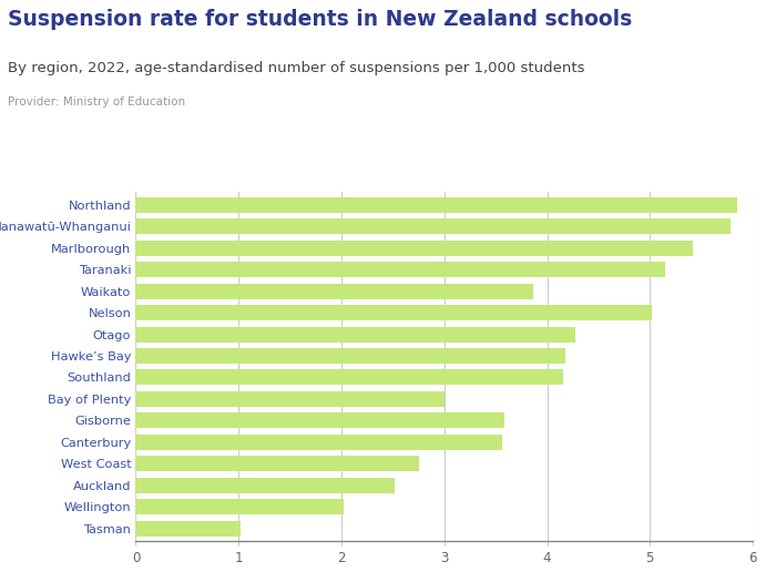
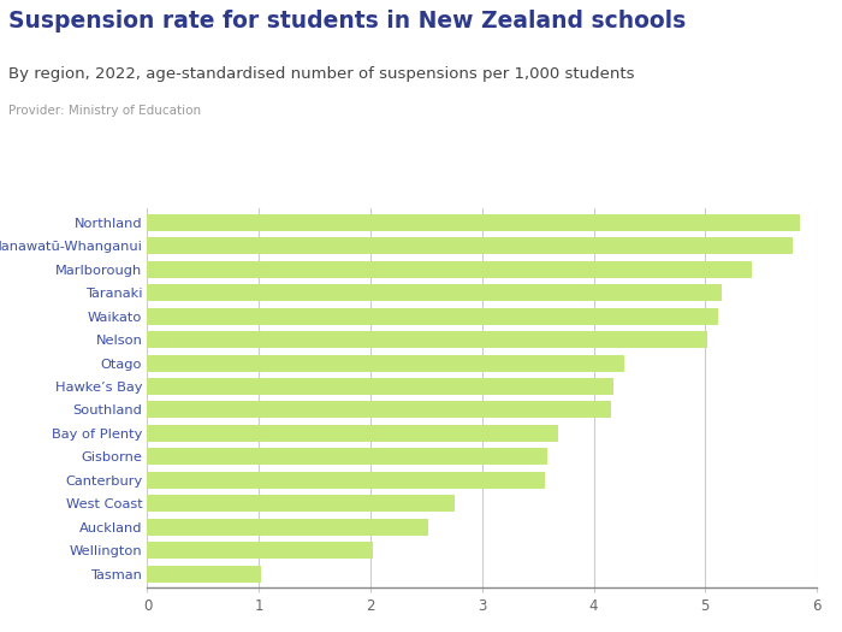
Waikato: 3.86 -> 5.12
Bay of Plenty: 3.00 -> 3.68
